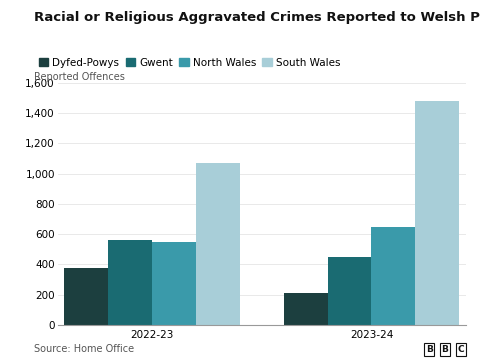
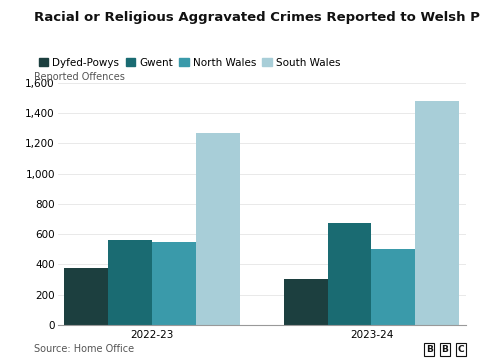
South Wales/2022-23: 1,070 -> 1,270
Dyfed-Powys/2023-24: 210 -> 300
Gwent/2023-24: 450 -> 670
North Wales/2023-24: 650 -> 500
